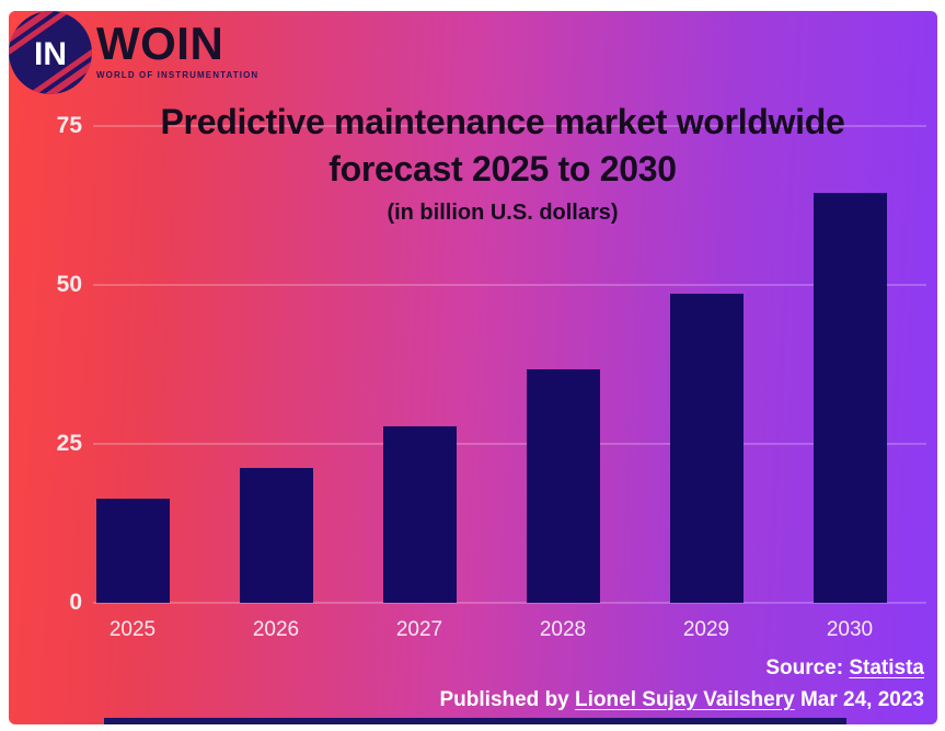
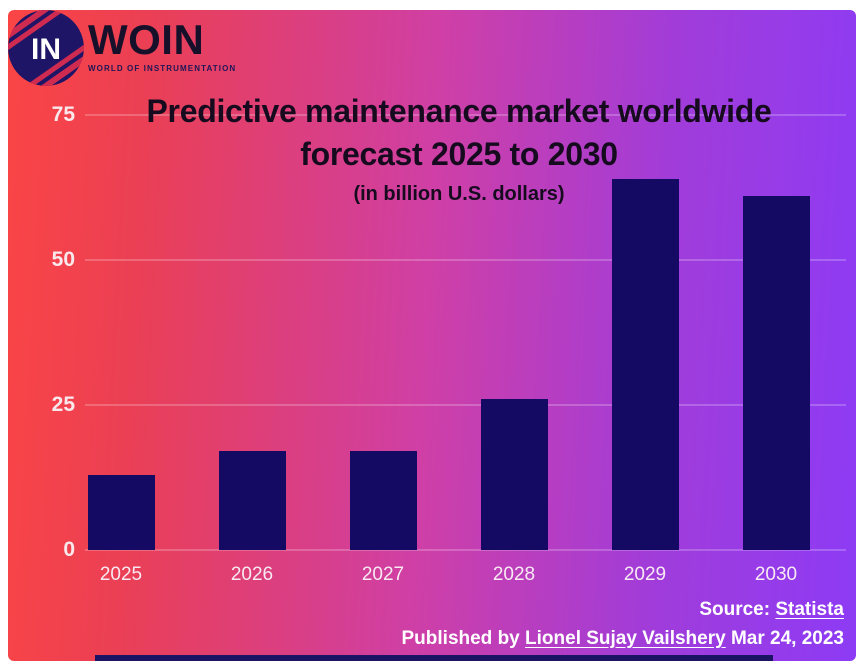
2025: 16 -> 13
2026: 21 -> 17
2027: 28 -> 17
2028: 37 -> 26
2029: 49 -> 64
2030: 64 -> 61
